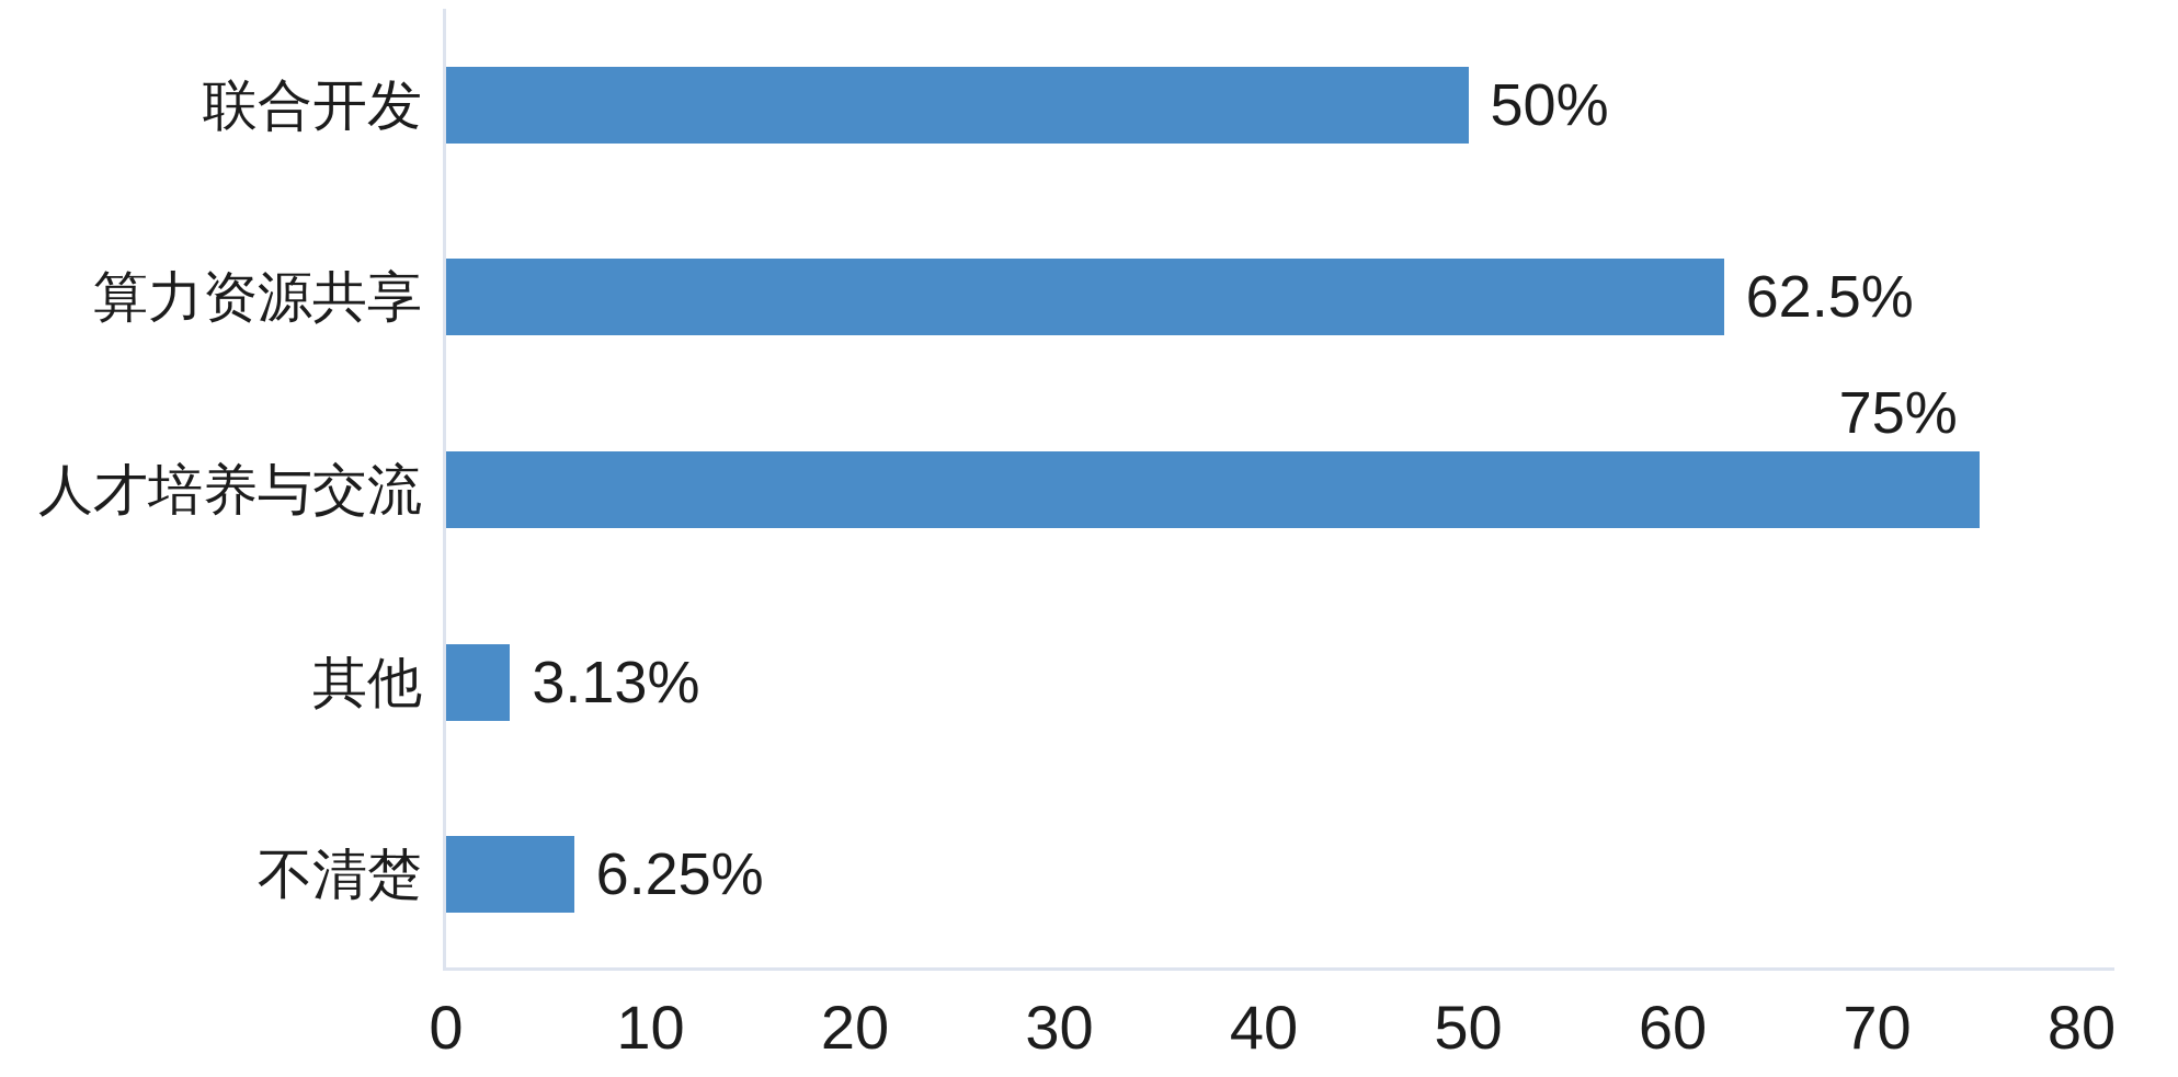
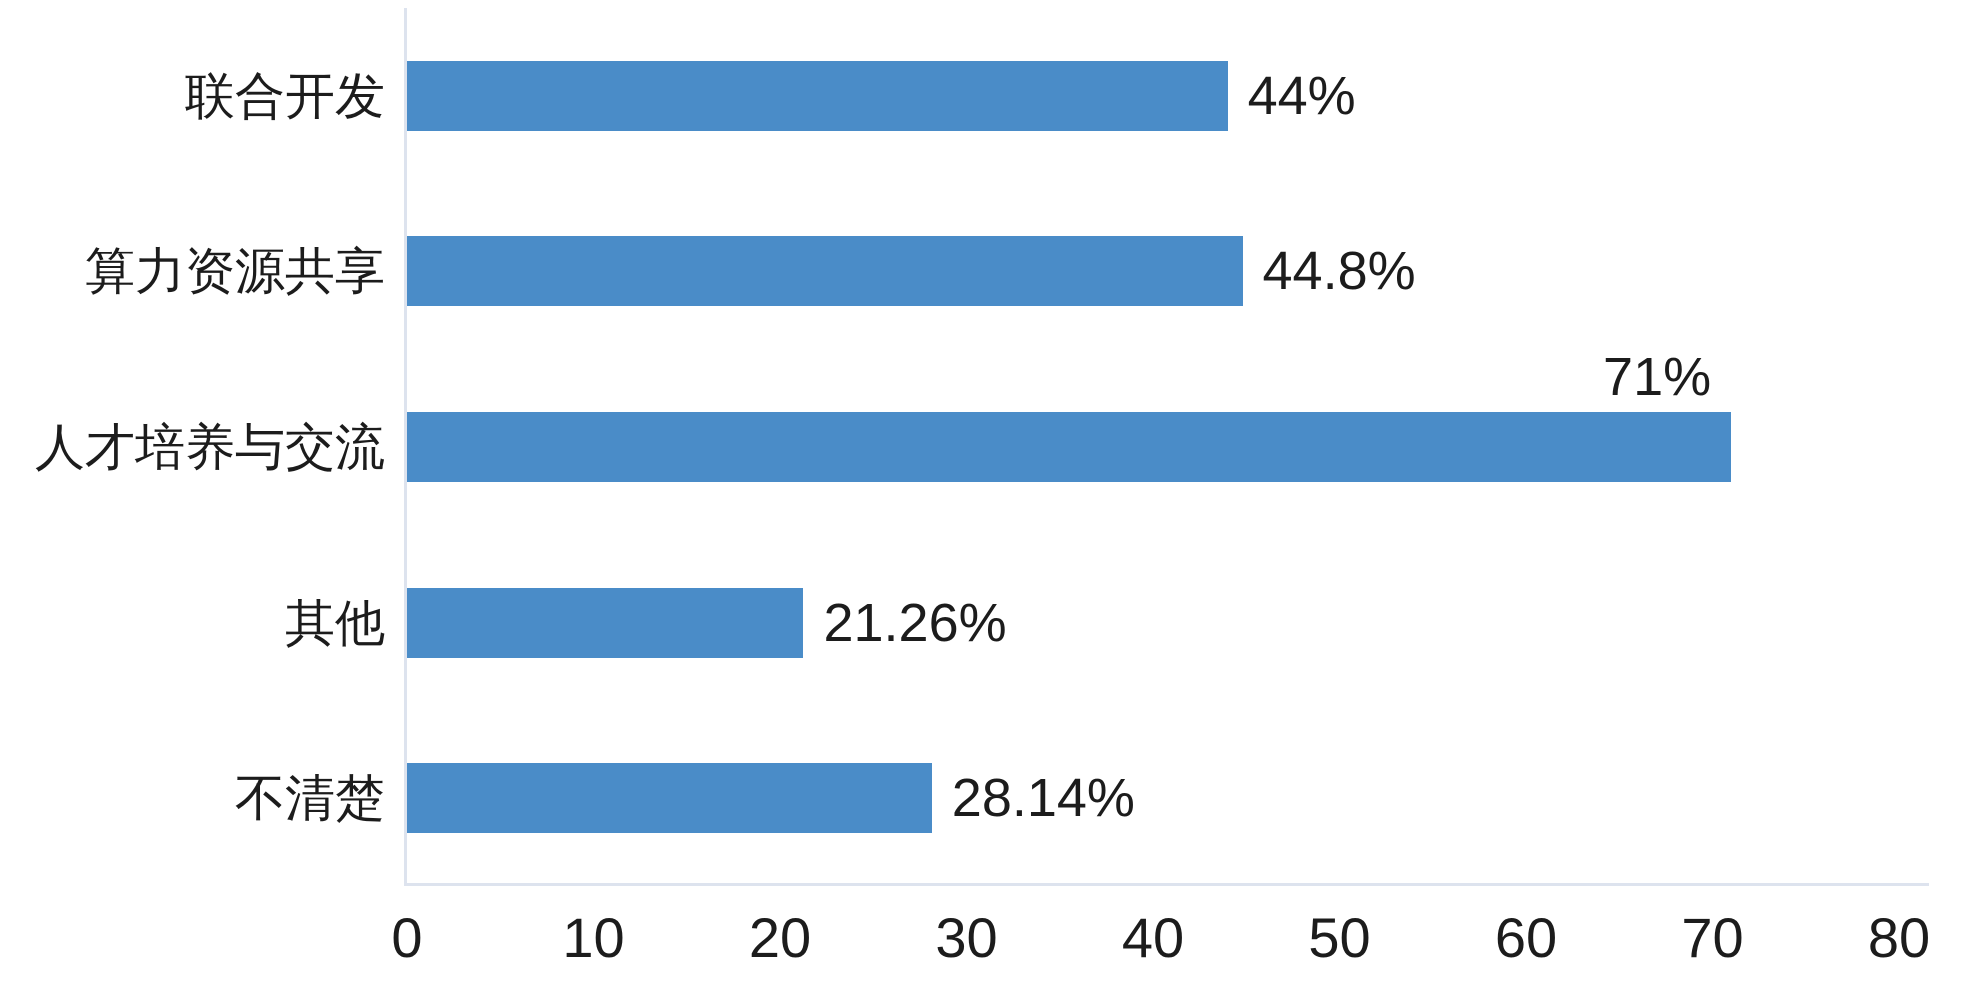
联合开发: 50% -> 44%
算力资源共享: 62.5% -> 44.8%
人才培养与交流: 75% -> 71%
其他: 3.13% -> 21.26%
不清楚: 6.25% -> 28.14%
